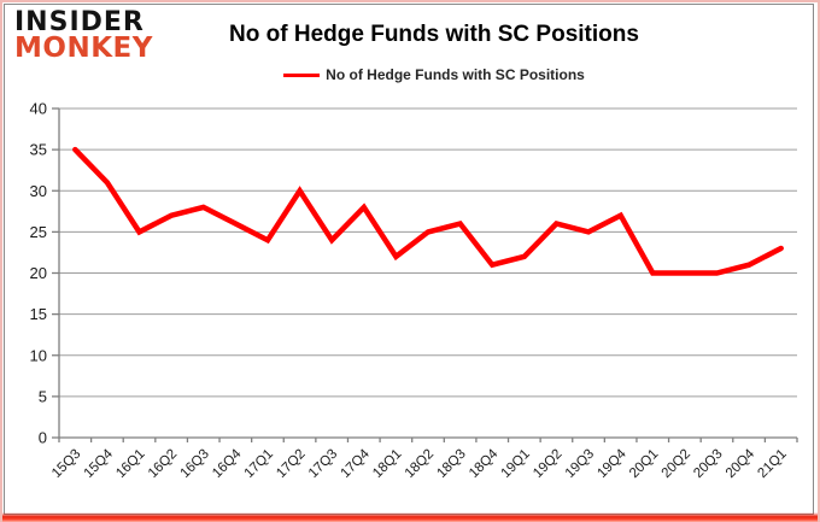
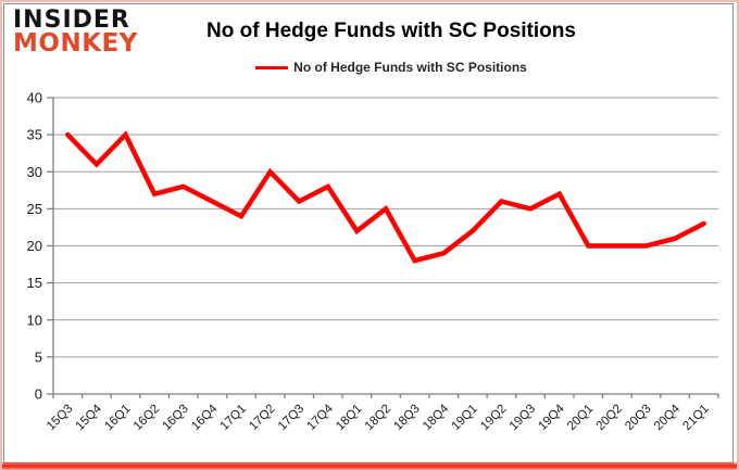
16Q1: 25 -> 35
17Q3: 24 -> 26
18Q3: 26 -> 18
18Q4: 21 -> 19
